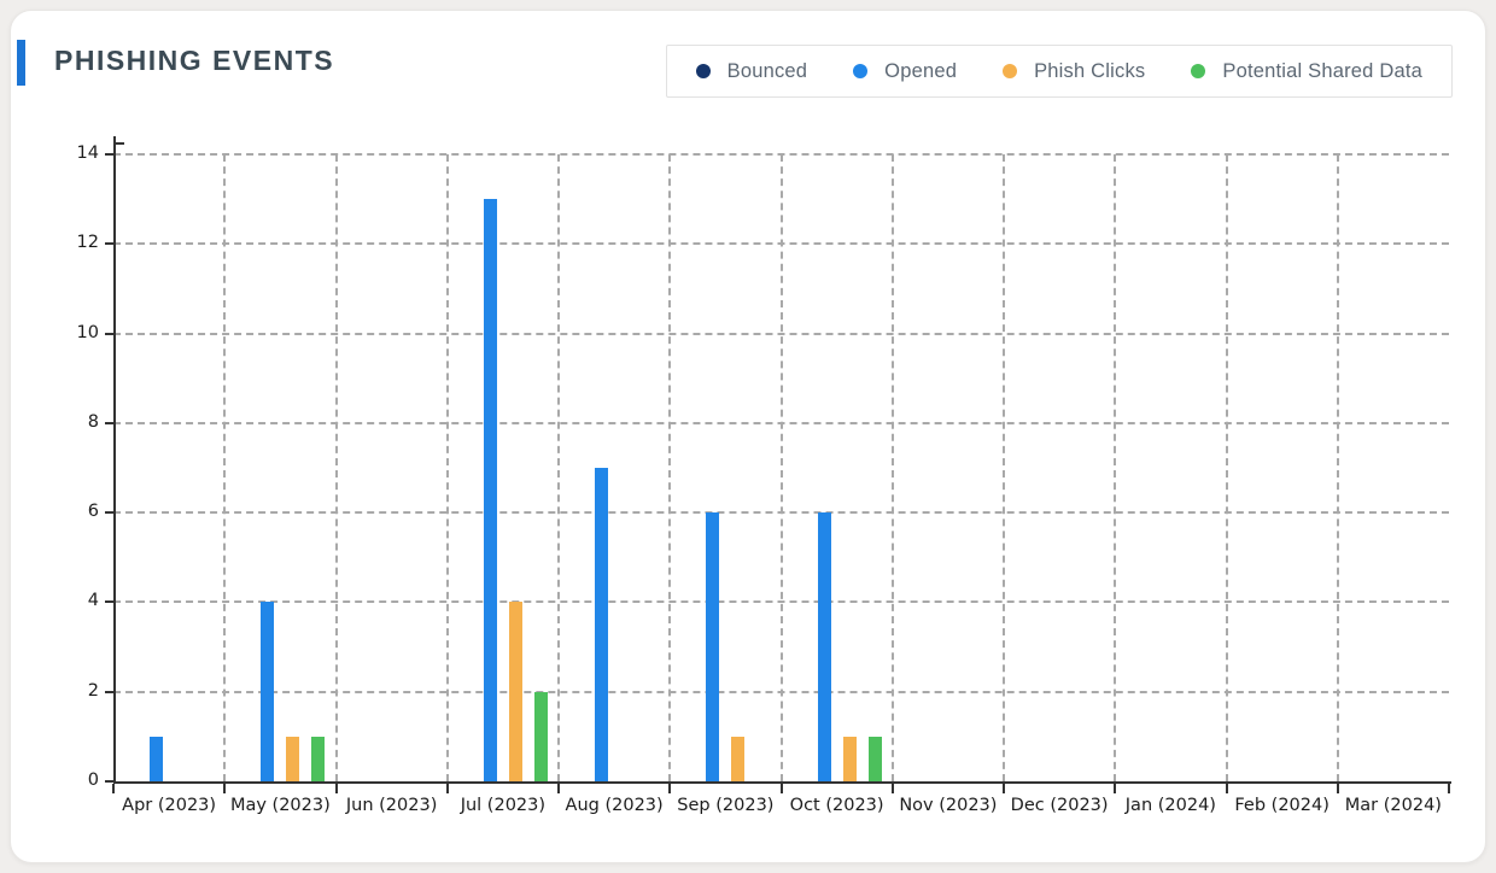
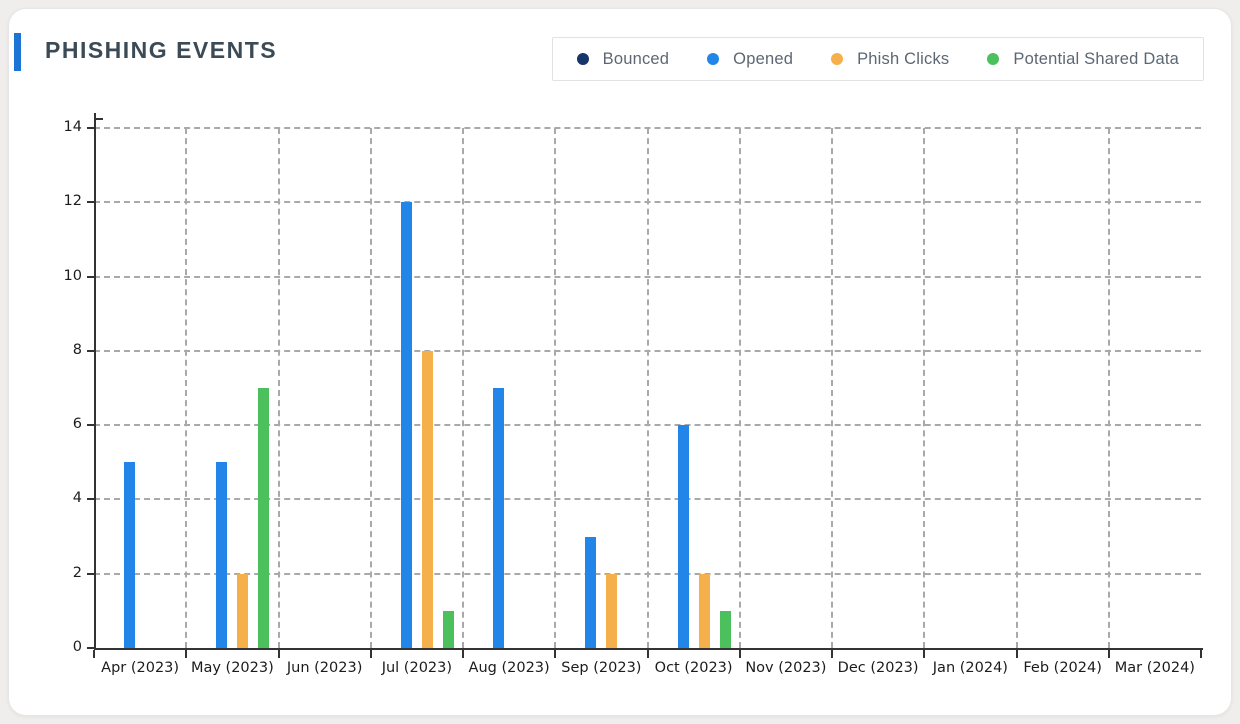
Opened/Apr (2023): 1 -> 5
Opened/May (2023): 4 -> 5
Phish Clicks/May (2023): 1 -> 2
Potential Shared Data/May (2023): 1 -> 7
Opened/Jul (2023): 13 -> 12
Phish Clicks/Jul (2023): 4 -> 8
Potential Shared Data/Jul (2023): 2 -> 1
Opened/Sep (2023): 6 -> 3
Phish Clicks/Sep (2023): 1 -> 2
Phish Clicks/Oct (2023): 1 -> 2
